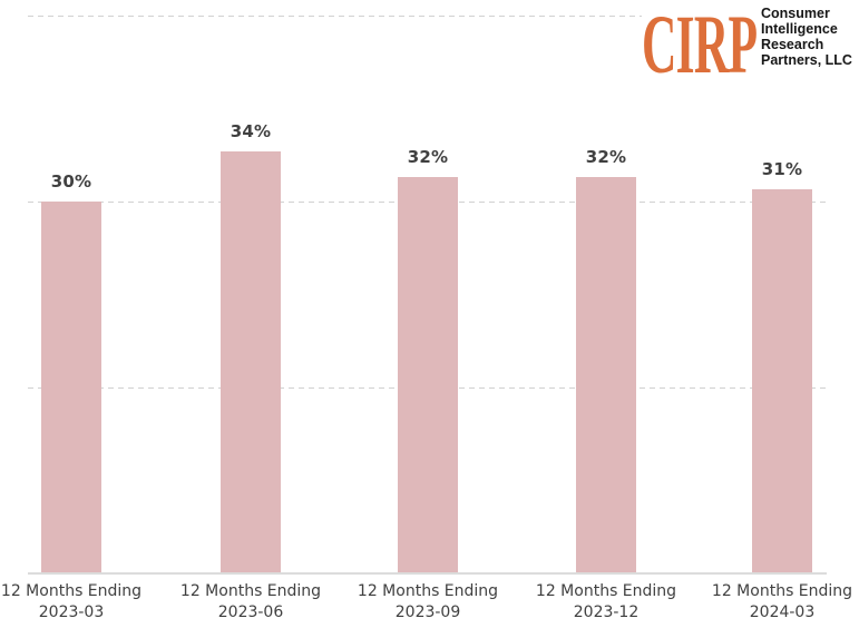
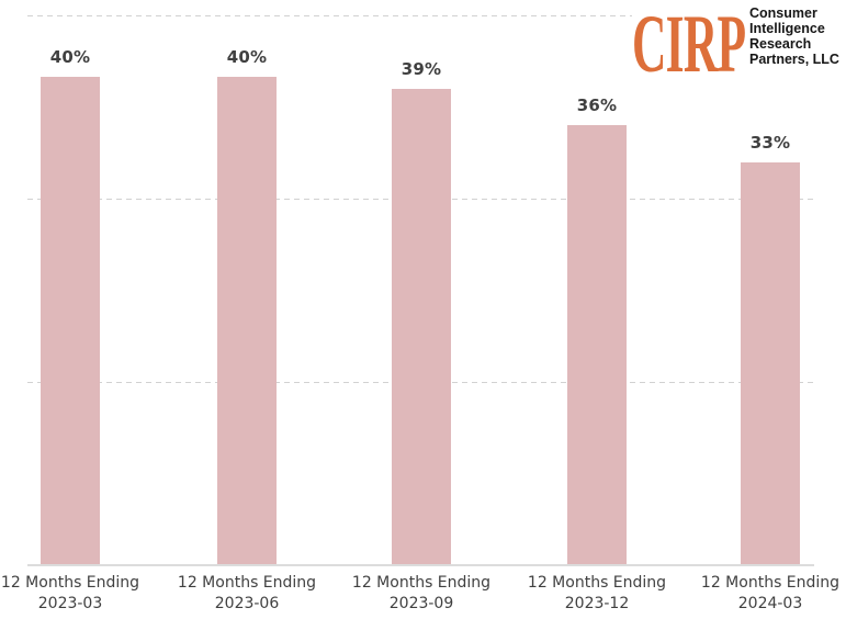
2023-03: 30% -> 40%
2023-06: 34% -> 40%
2023-09: 32% -> 39%
2023-12: 32% -> 36%
2024-03: 31% -> 33%
